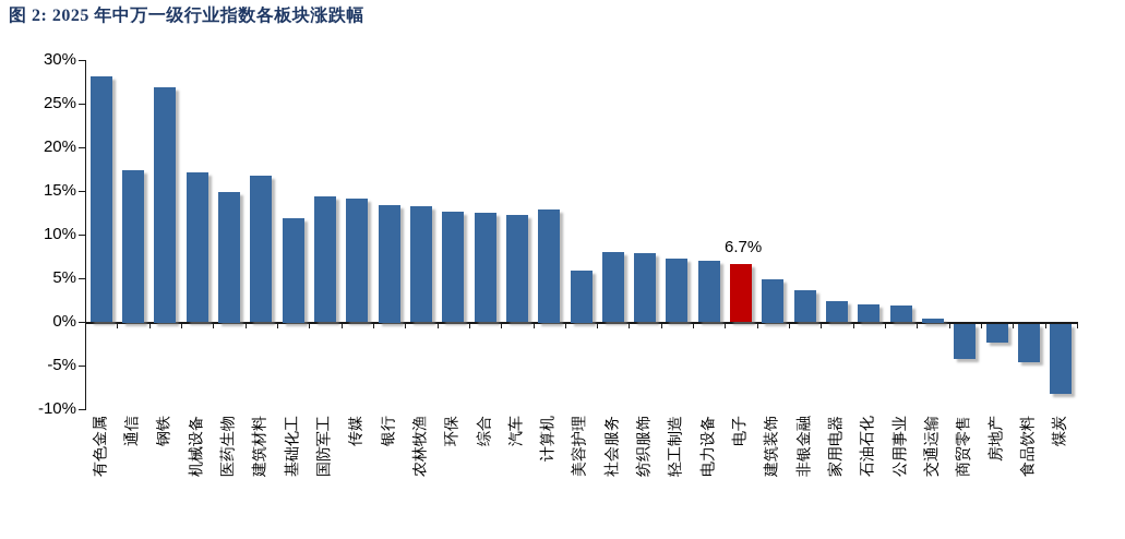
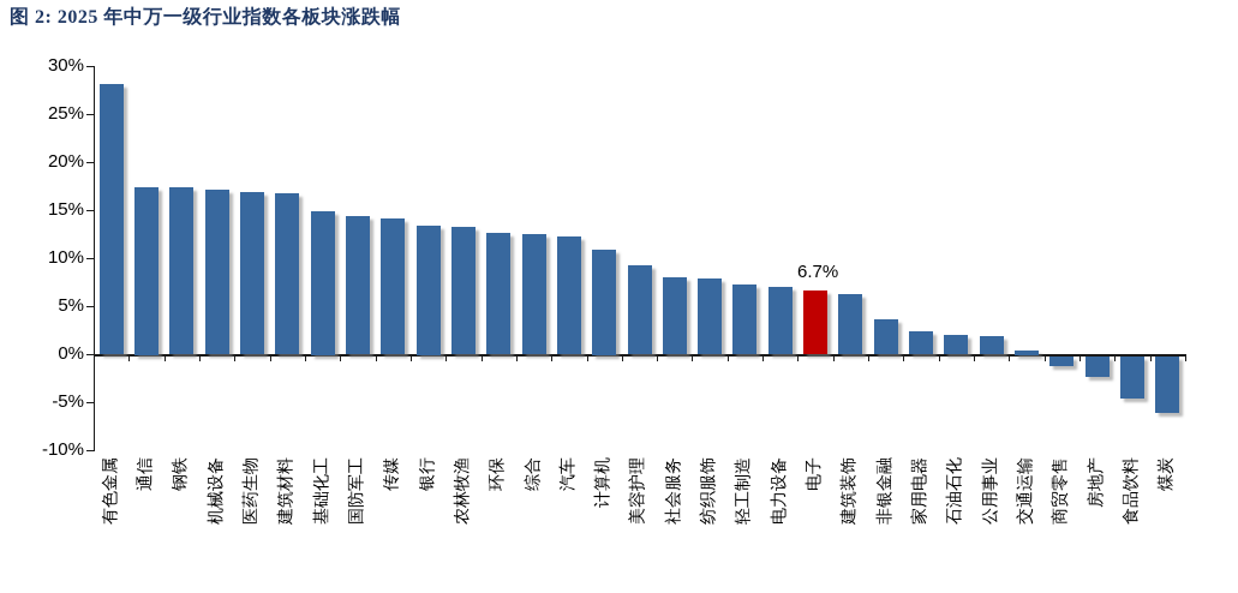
钢铁: 27% -> 17%
医药生物: 15% -> 17%
基础化工: 12% -> 15%
计算机: 13% -> 11%
美容护理: 6% -> 9%
建筑装饰: 5% -> 6%
商贸零售: -4% -> -1%
煤炭: -8% -> -6%
